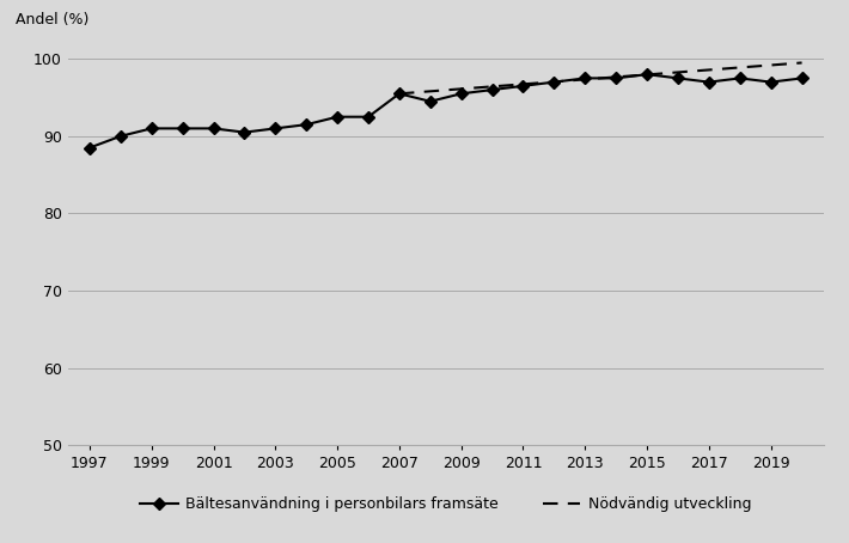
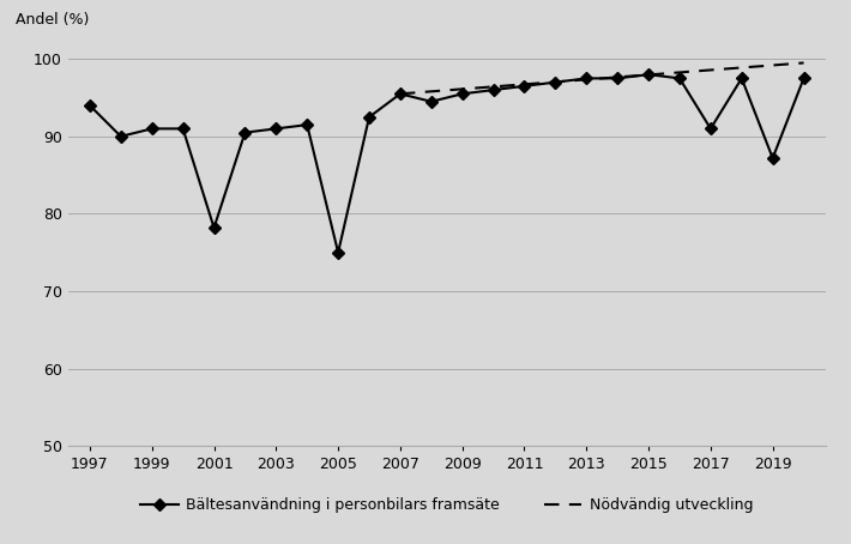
1997: 88.5 -> 94.0
2001: 91.0 -> 78.2
2005: 92.5 -> 75.0
2017: 97.0 -> 91.0
2019: 97.0 -> 87.2
